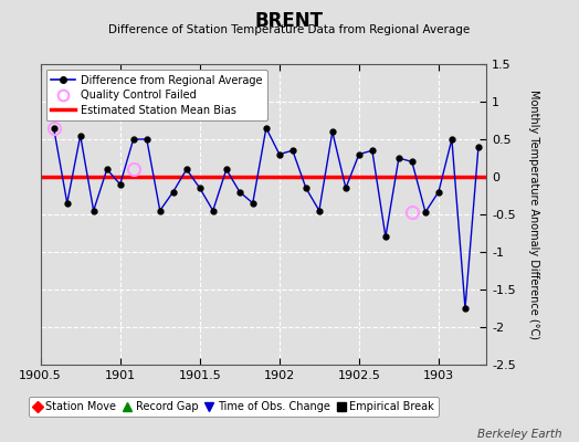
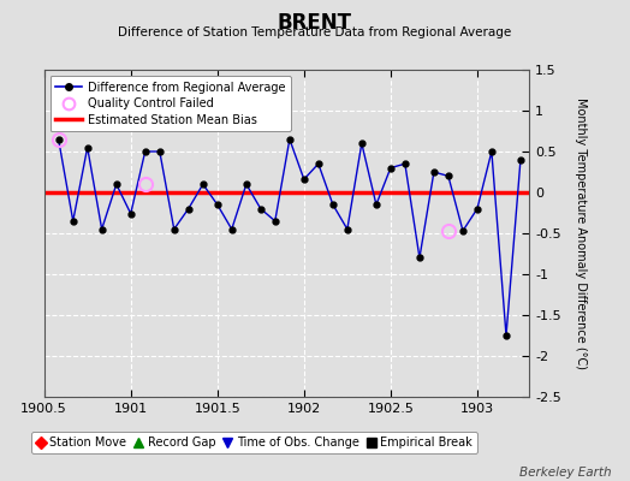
1901: -0.10 -> -0.26
1902: 0.30 -> 0.16
